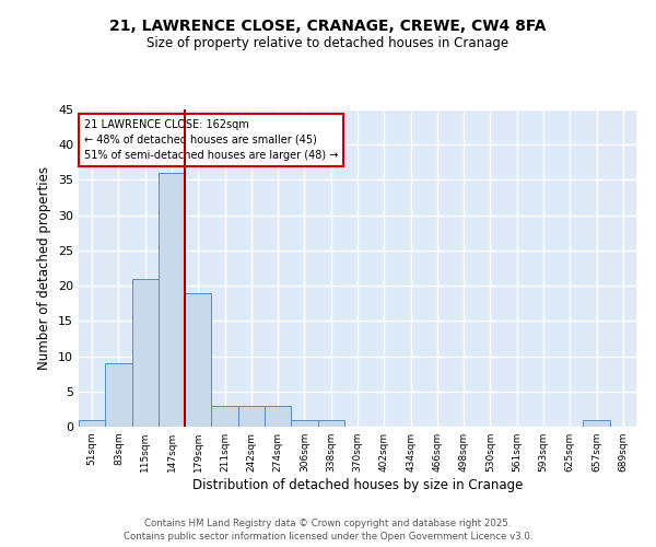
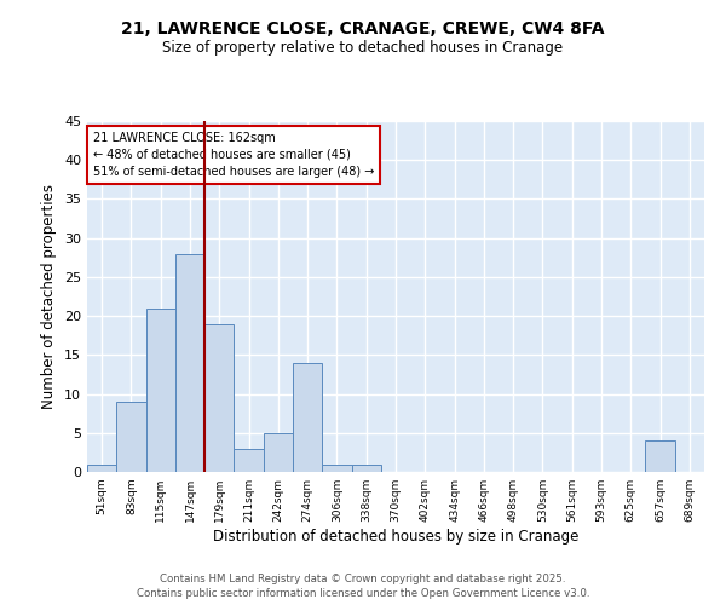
147sqm: 36 -> 28
242sqm: 3 -> 5
274sqm: 3 -> 14
657sqm: 1 -> 4
